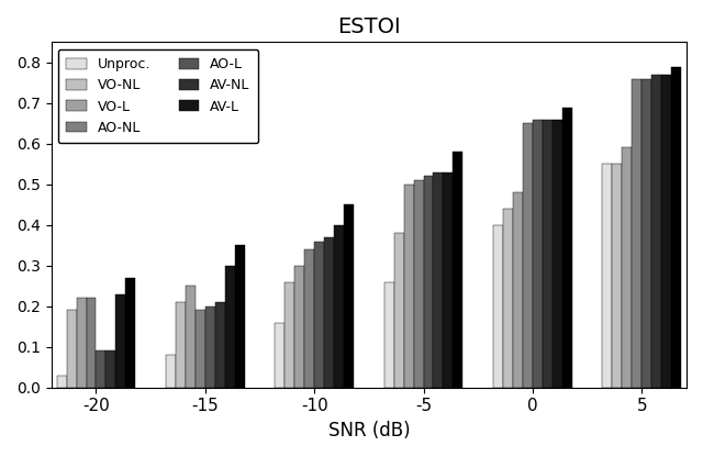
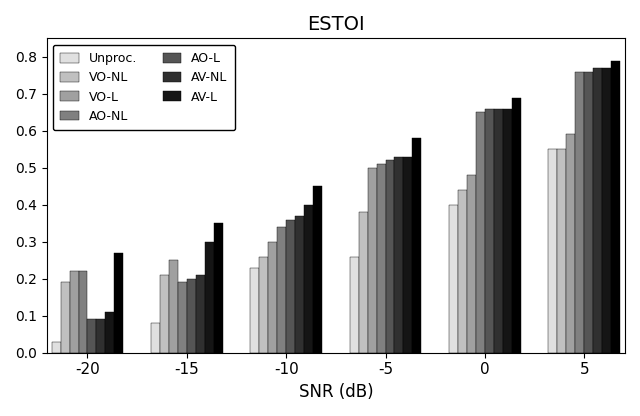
AV-L/-20: 0.23 -> 0.11
Unproc./-10: 0.16 -> 0.23
